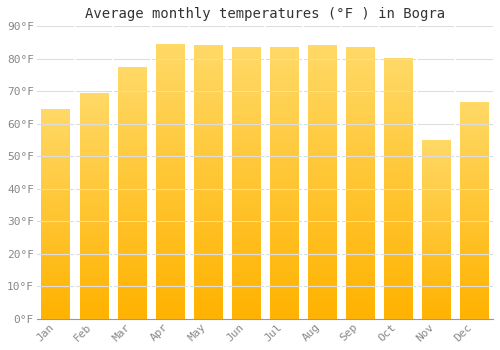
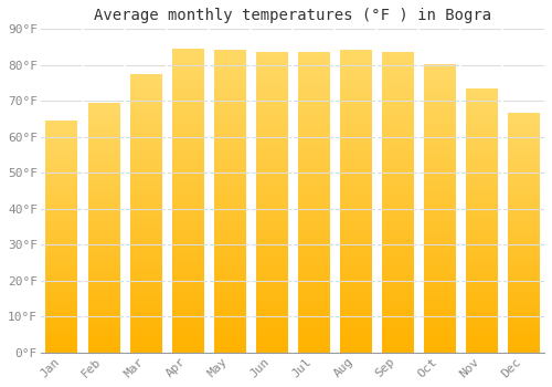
Nov: 55.0°F -> 73.5°F
